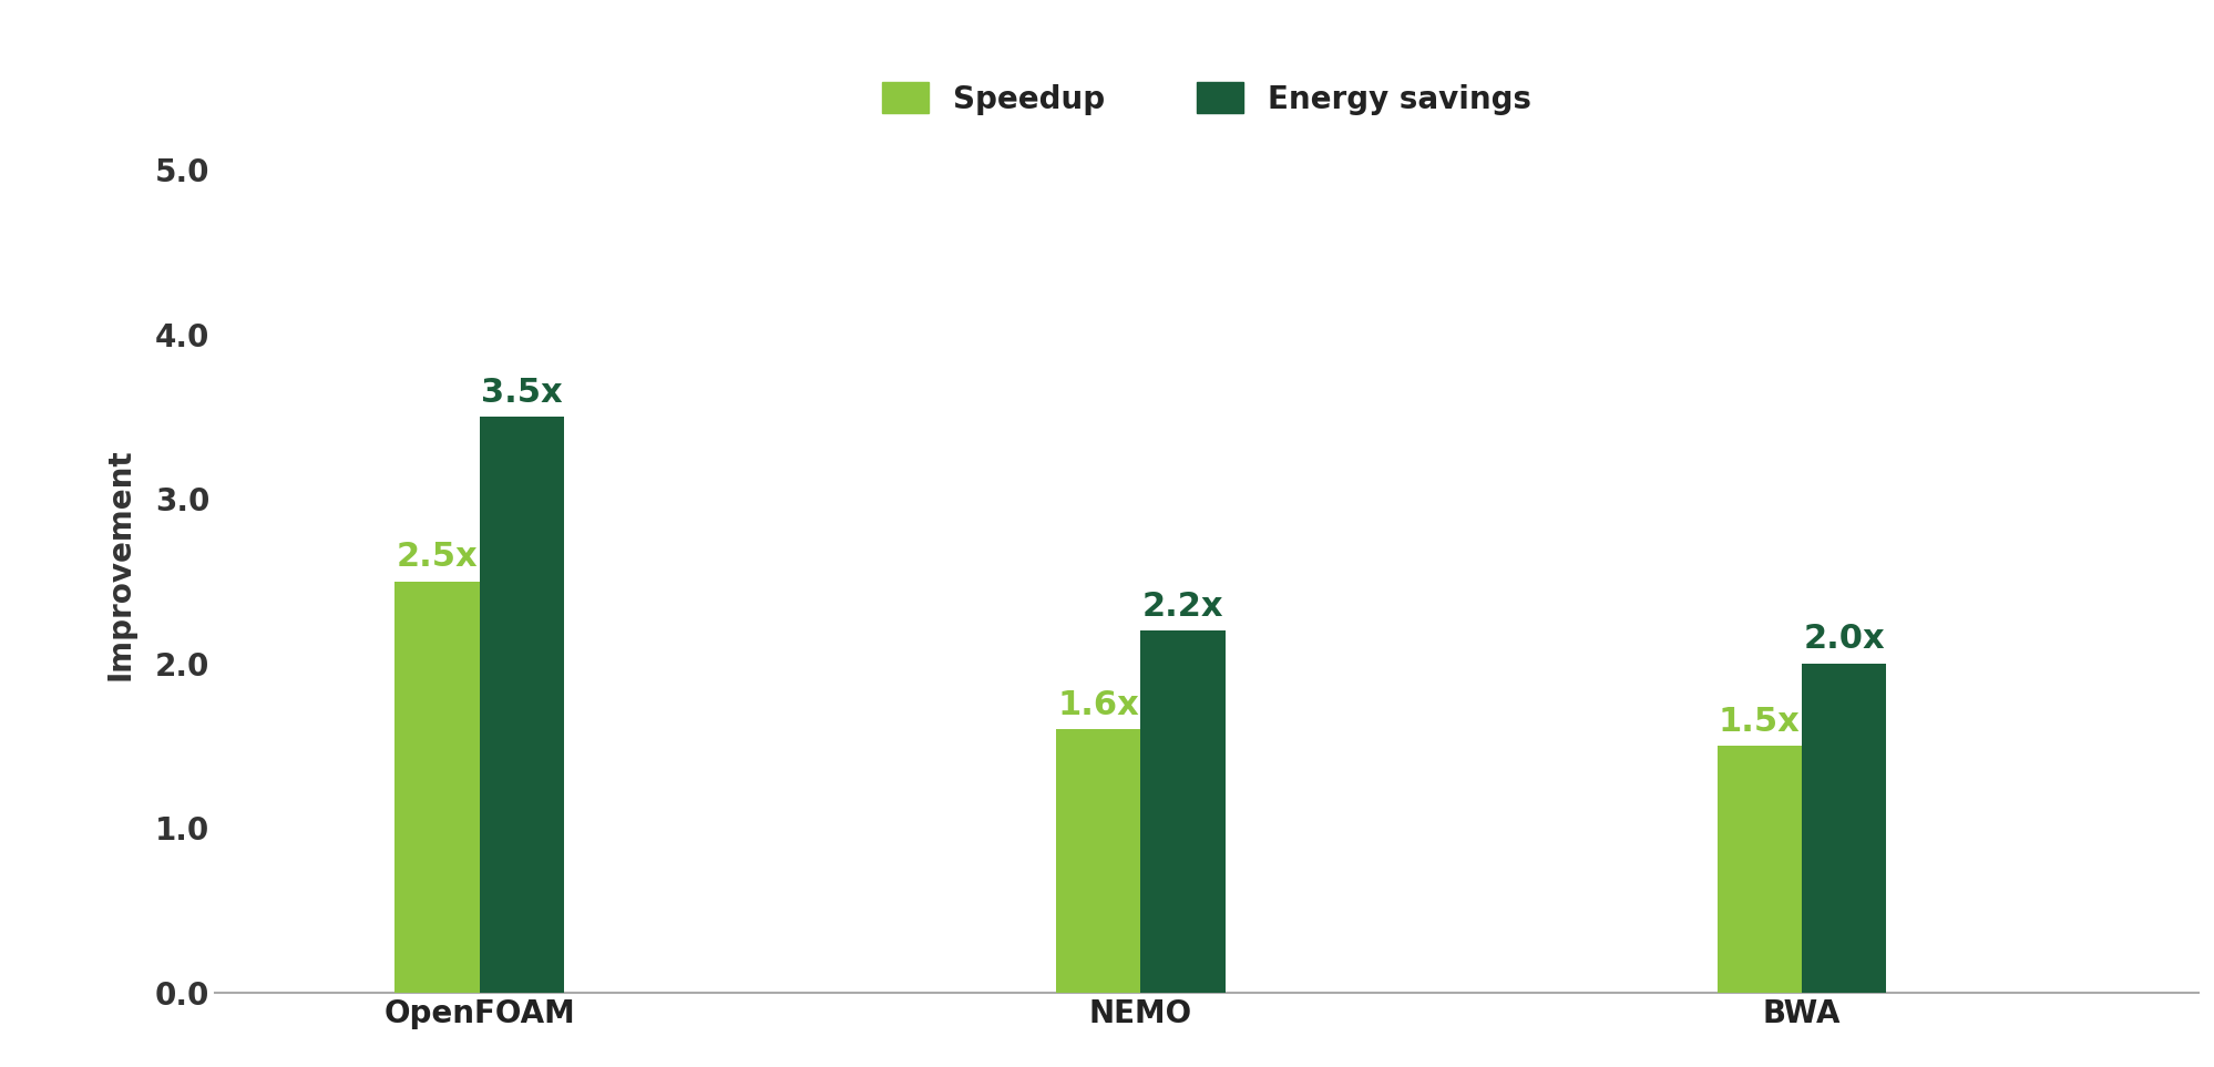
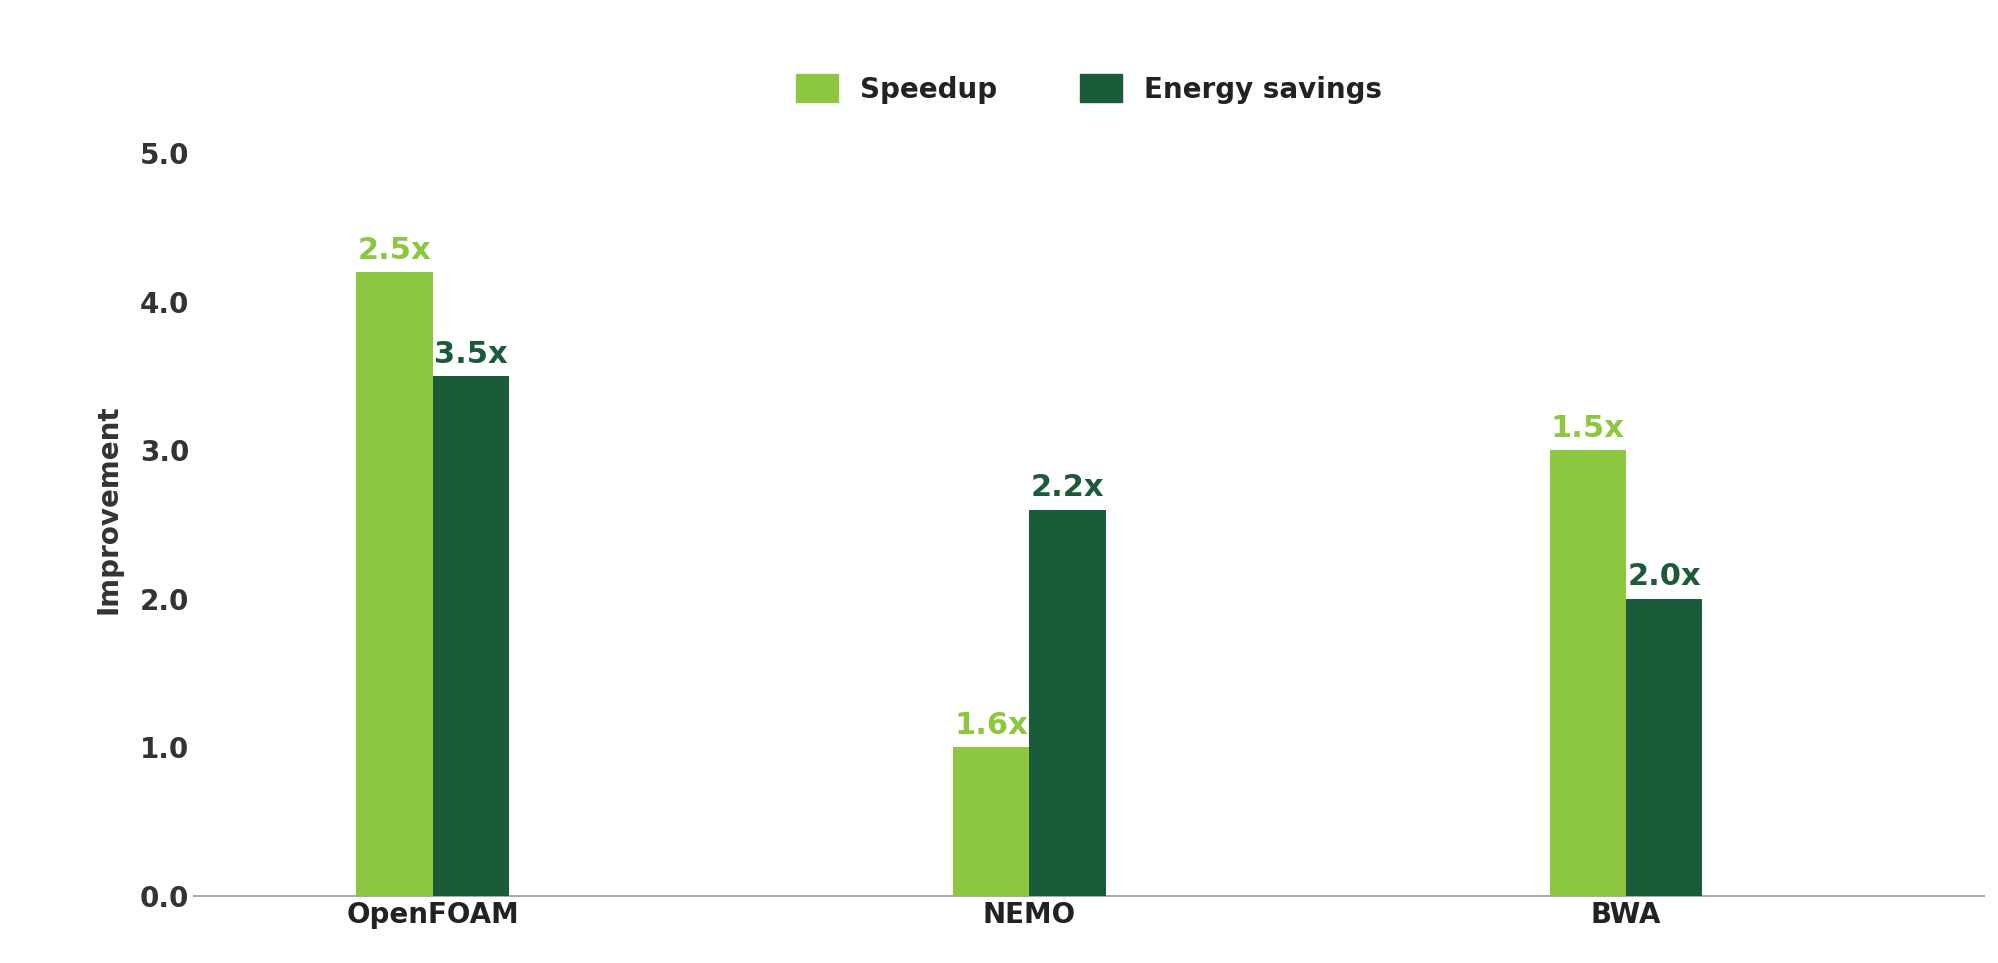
Speedup/OpenFOAM: 2.5 -> 4.2
Speedup/NEMO: 1.6 -> 1.0
Energy savings/NEMO: 2.2 -> 2.6
Speedup/BWA: 1.5 -> 3.0
